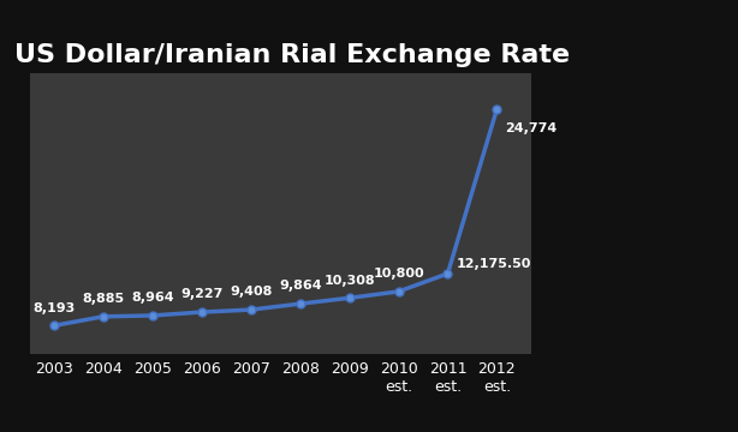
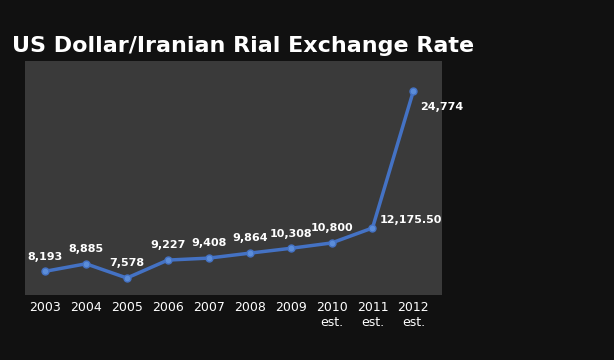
2005: 8,964 -> 7,578
